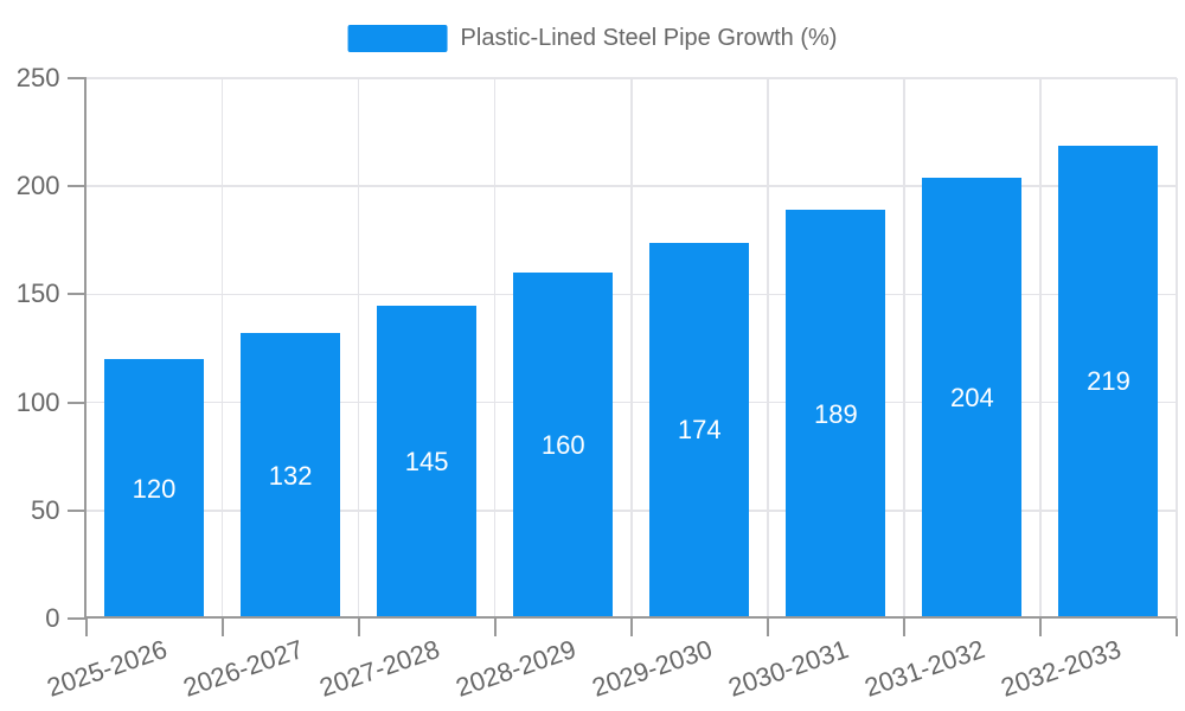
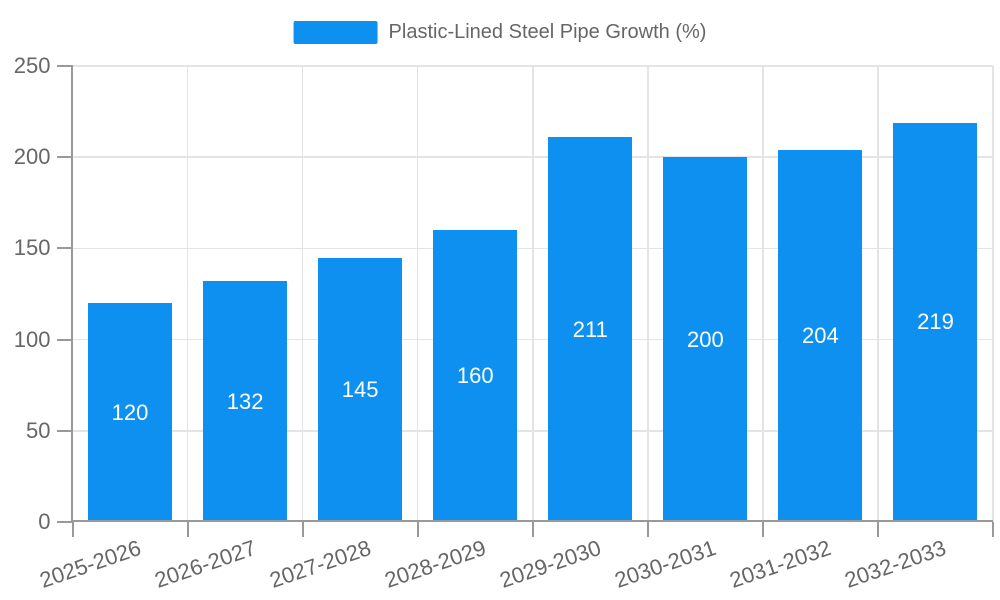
2029-2030: 174 -> 211
2030-2031: 189 -> 200
